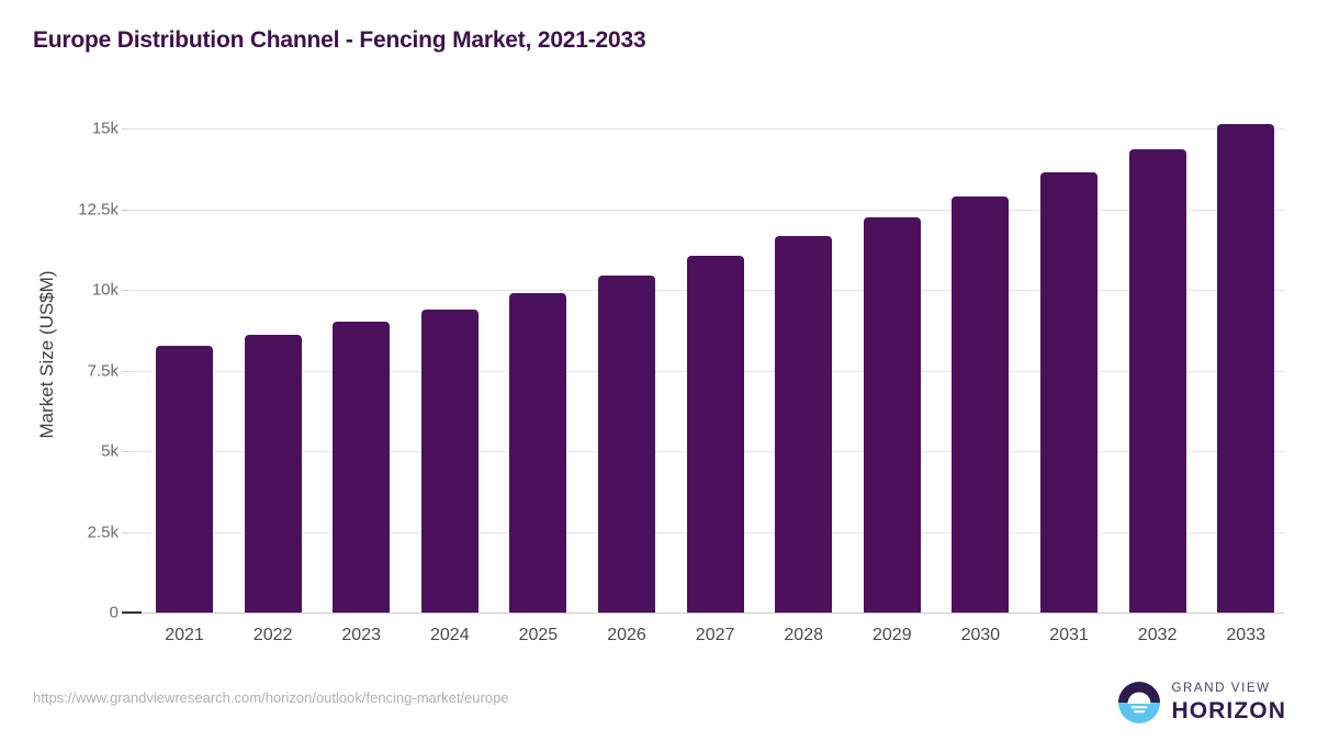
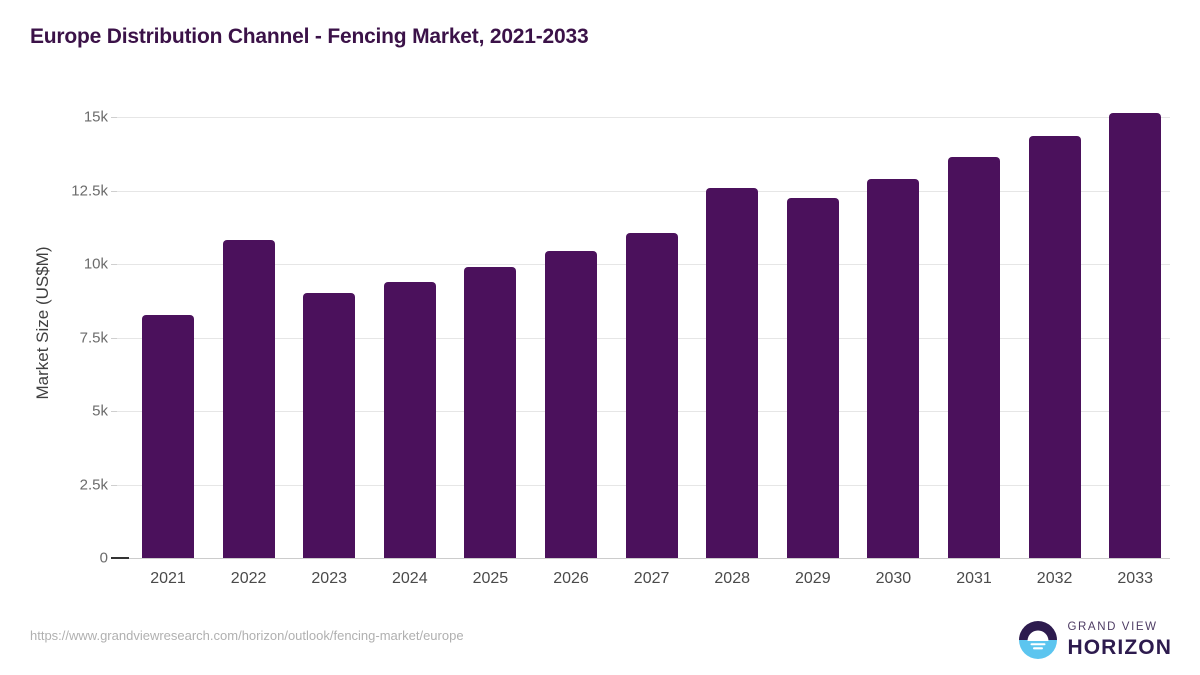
2022: 8.6k -> 10.8k
2028: 11.6k -> 12.6k
